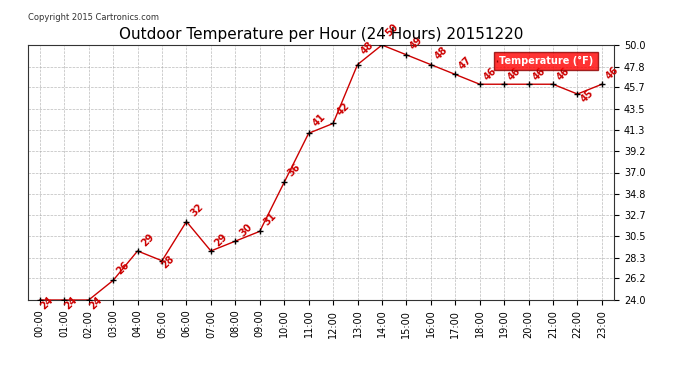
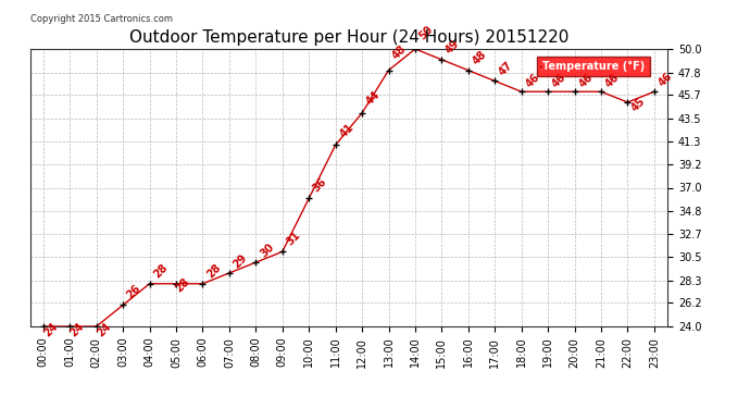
04:00: 29 -> 28
06:00: 32 -> 28
12:00: 42 -> 44
